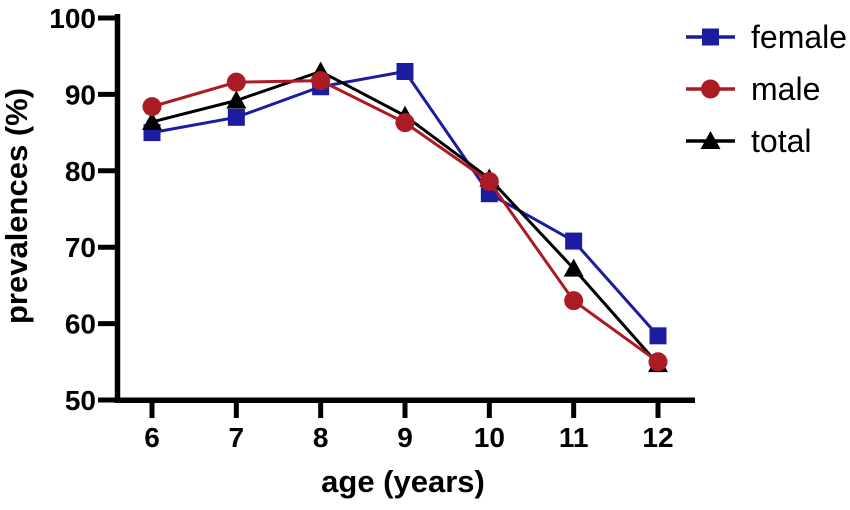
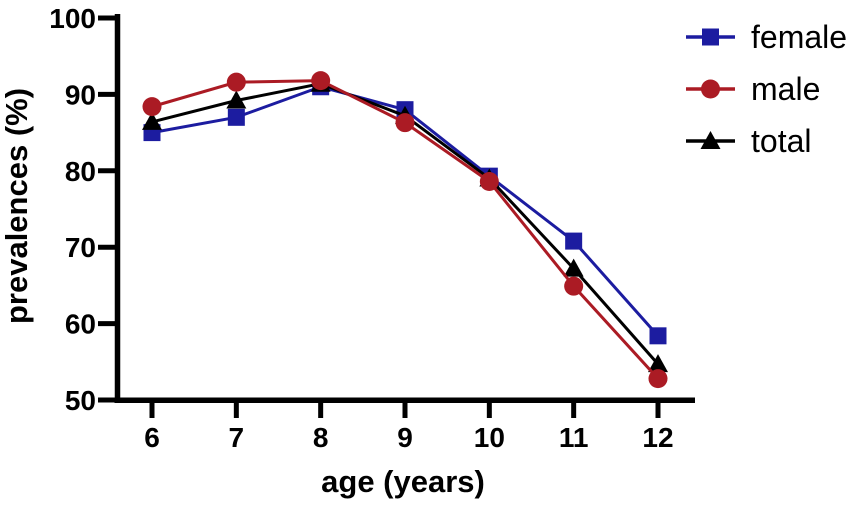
total/8: 93 -> 91
female/9: 93 -> 88
female/10: 77 -> 79
male/11: 63 -> 65
male/12: 55 -> 53
